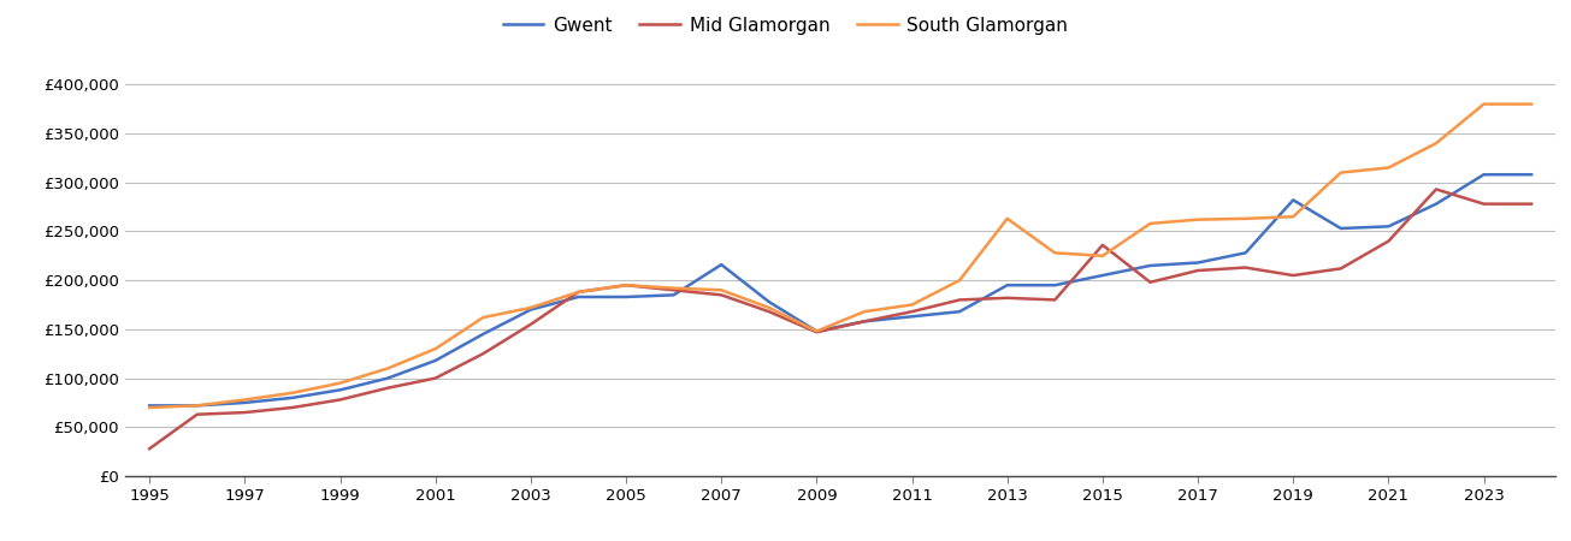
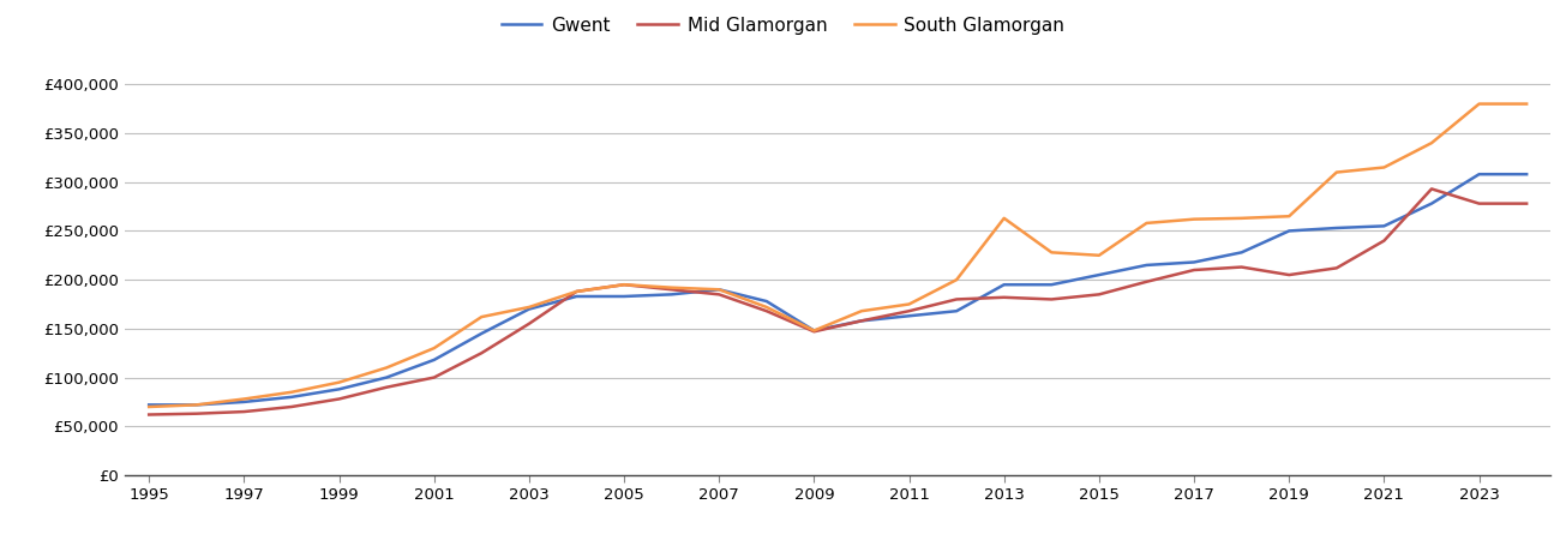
Mid Glamorgan/1995: £28,000 -> £62,000
Gwent/2007: £216,000 -> £190,000
Mid Glamorgan/2015: £236,000 -> £185,000
Gwent/2019: £282,000 -> £250,000
